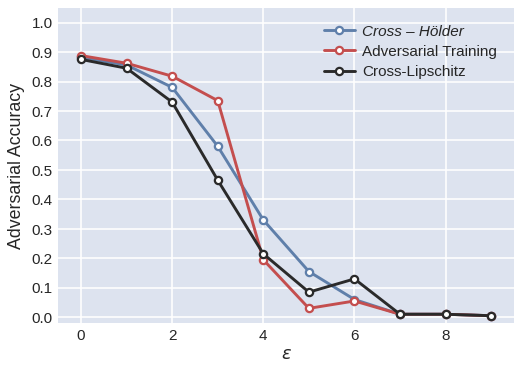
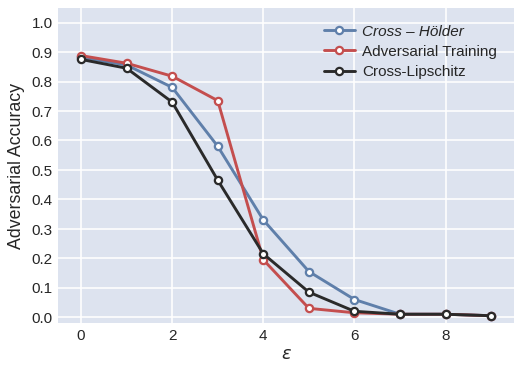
Adversarial Training/6: 0.055 -> 0.015
Cross-Lipschitz/6: 0.130 -> 0.020
